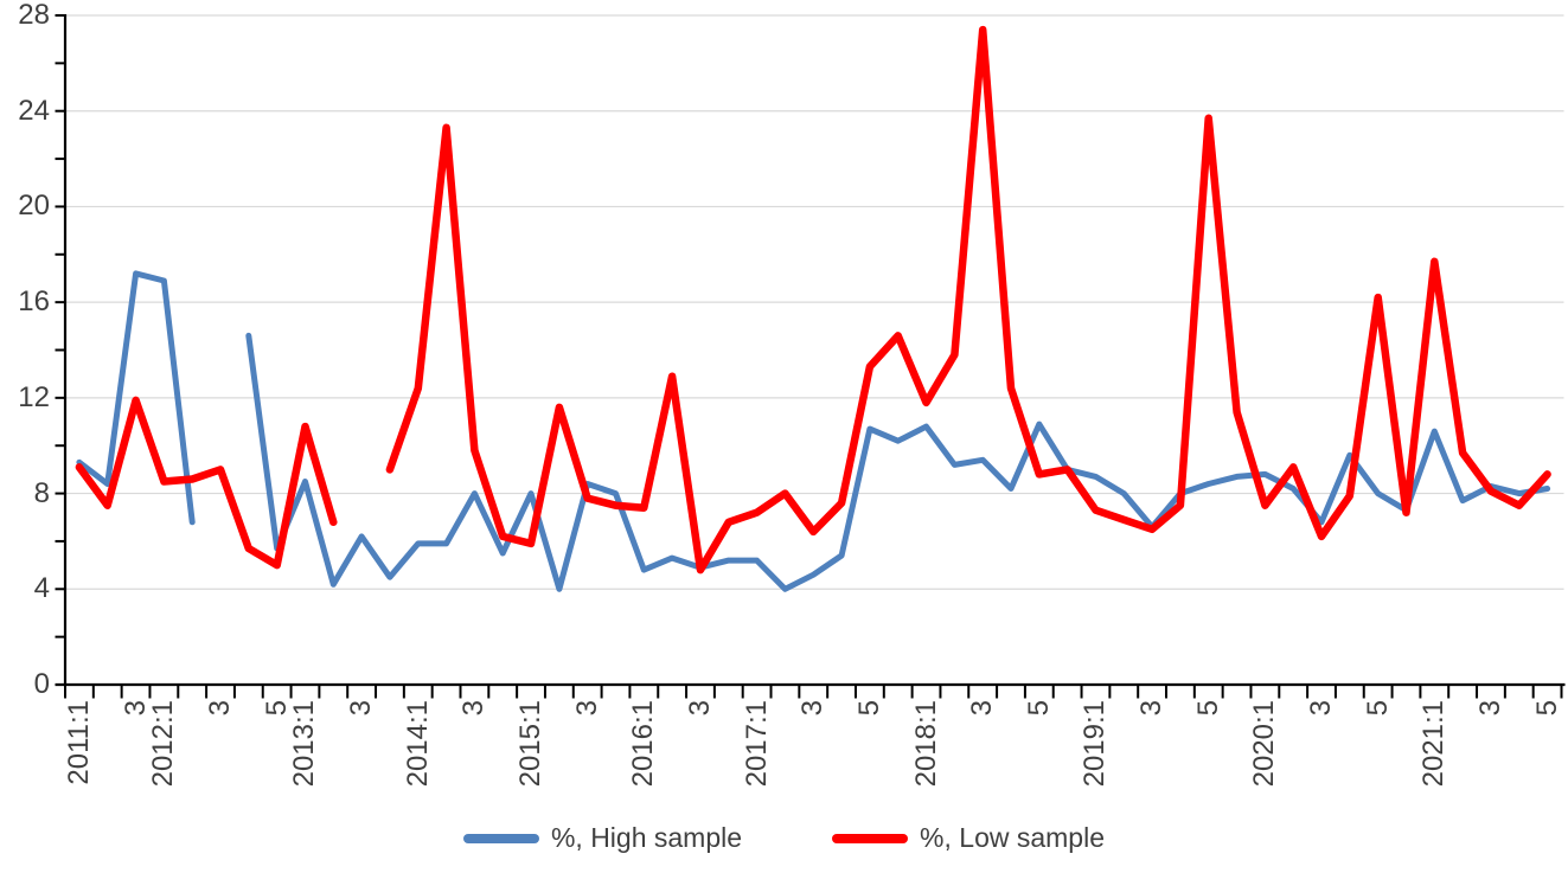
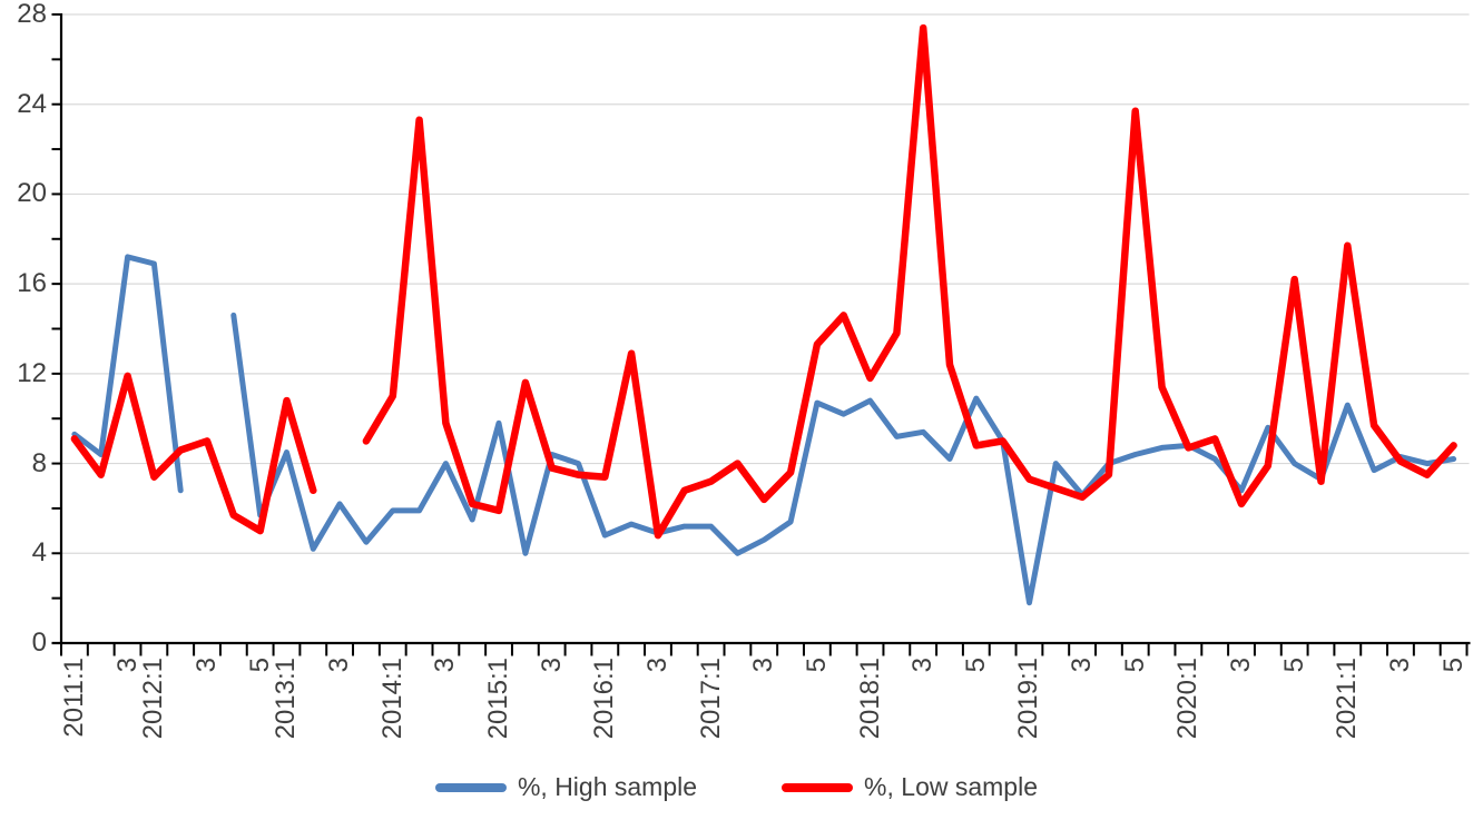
%, Low sample/2012:1: 8.5 -> 7.4
%, Low sample/2014:1: 12.4 -> 11.0
%, High sample/2015:1: 8.0 -> 9.8
%, High sample/2019:1: 8.7 -> 1.8
%, Low sample/2020:1: 7.5 -> 8.7
